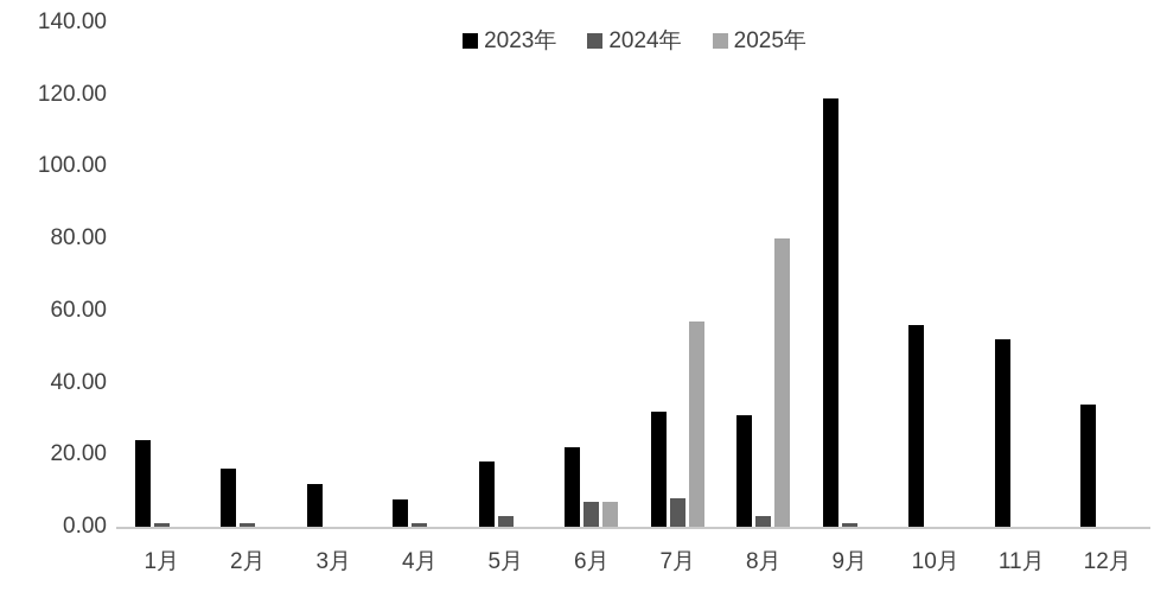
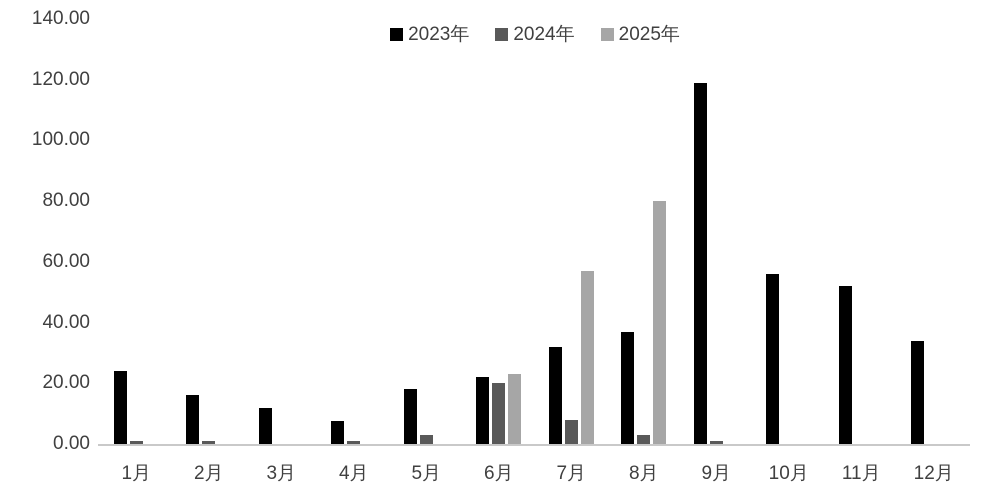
2024年/6月: 7 -> 20
2025年/6月: 7 -> 23
2023年/8月: 31 -> 37
